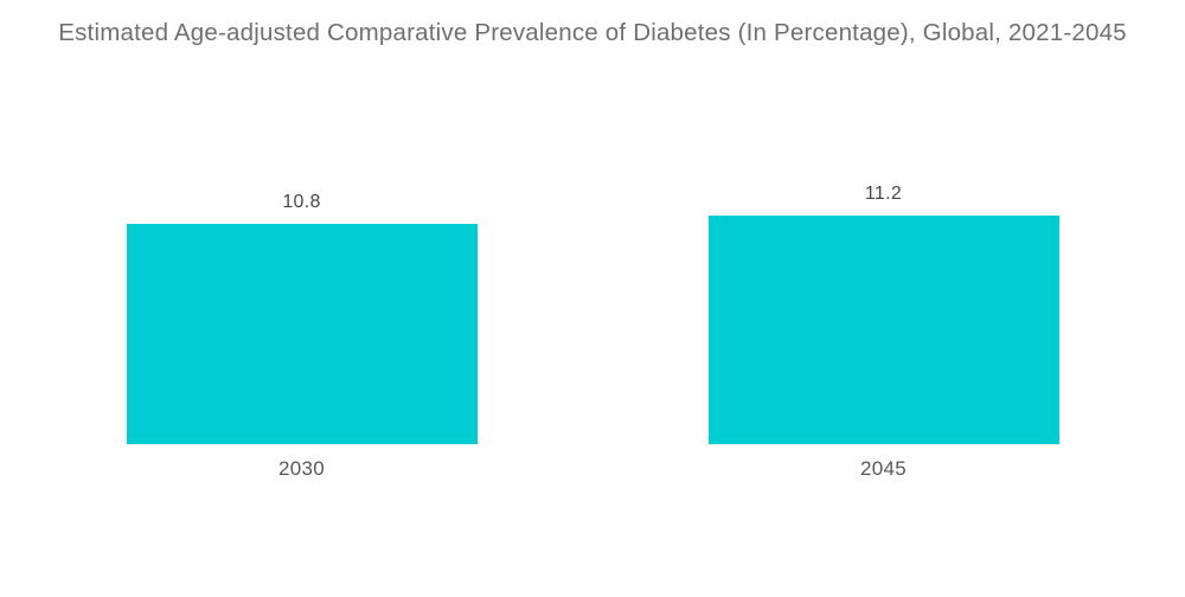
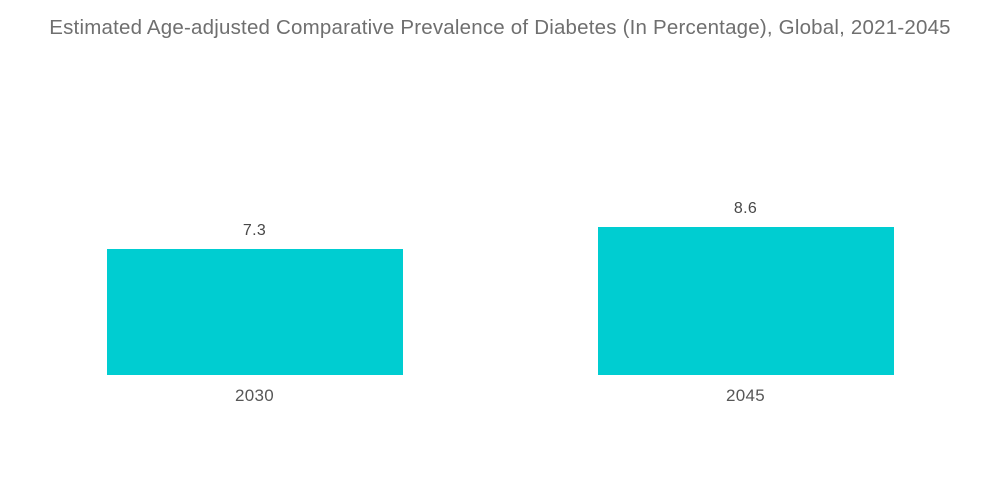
2030: 10.8 -> 7.3
2045: 11.2 -> 8.6
